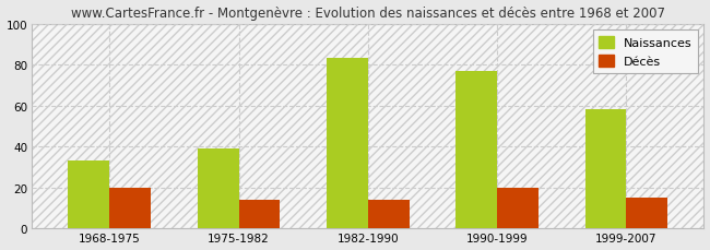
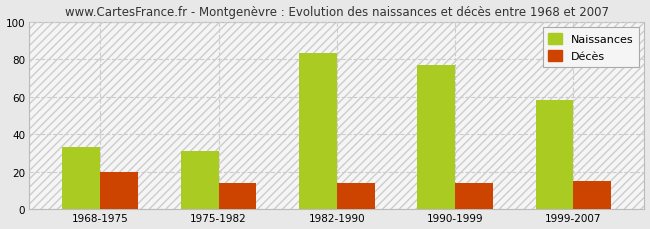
Naissances/1975-1982: 39 -> 31
Décès/1990-1999: 20 -> 14
